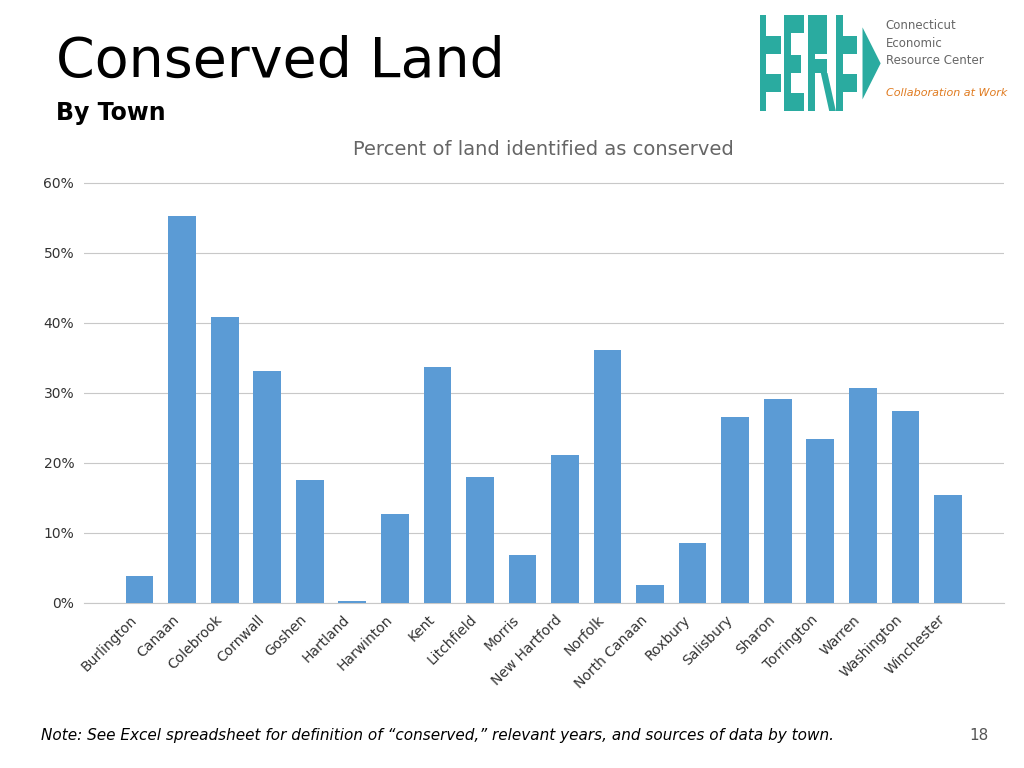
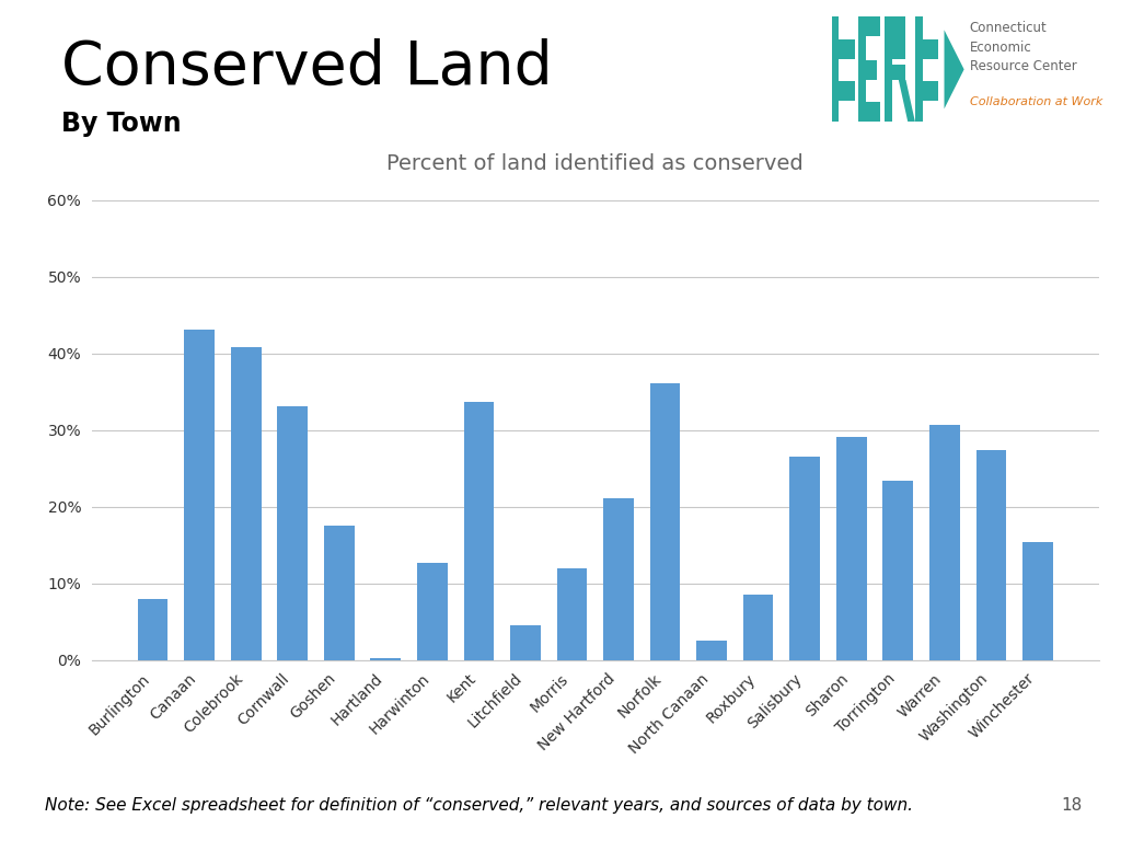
Burlington: 3.8% -> 8.0%
Canaan: 55.3% -> 43.2%
Litchfield: 18.0% -> 4.6%
Morris: 6.9% -> 12.0%
